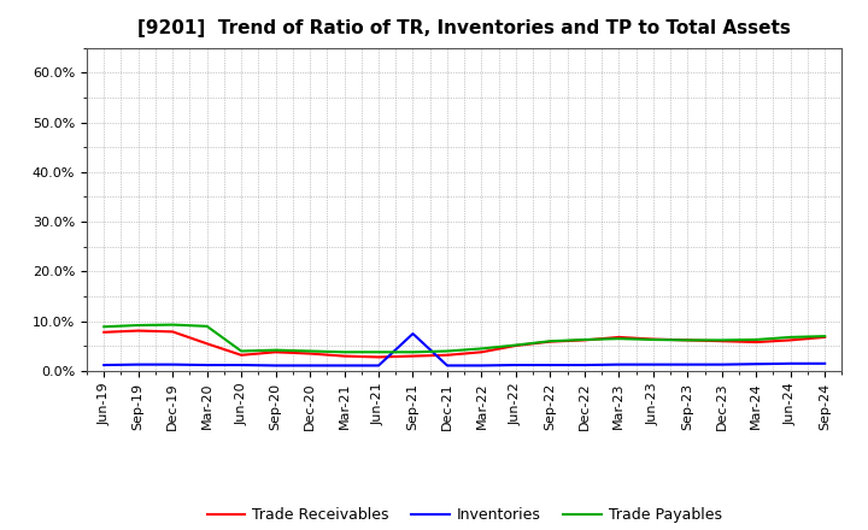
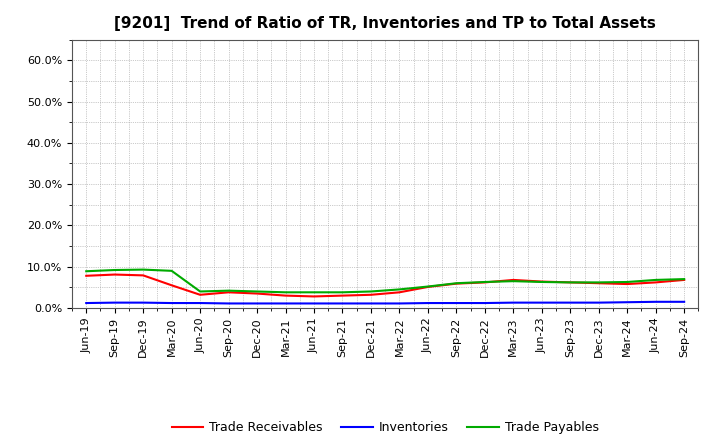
Inventories/Sep-21: 7.5% -> 1.1%
